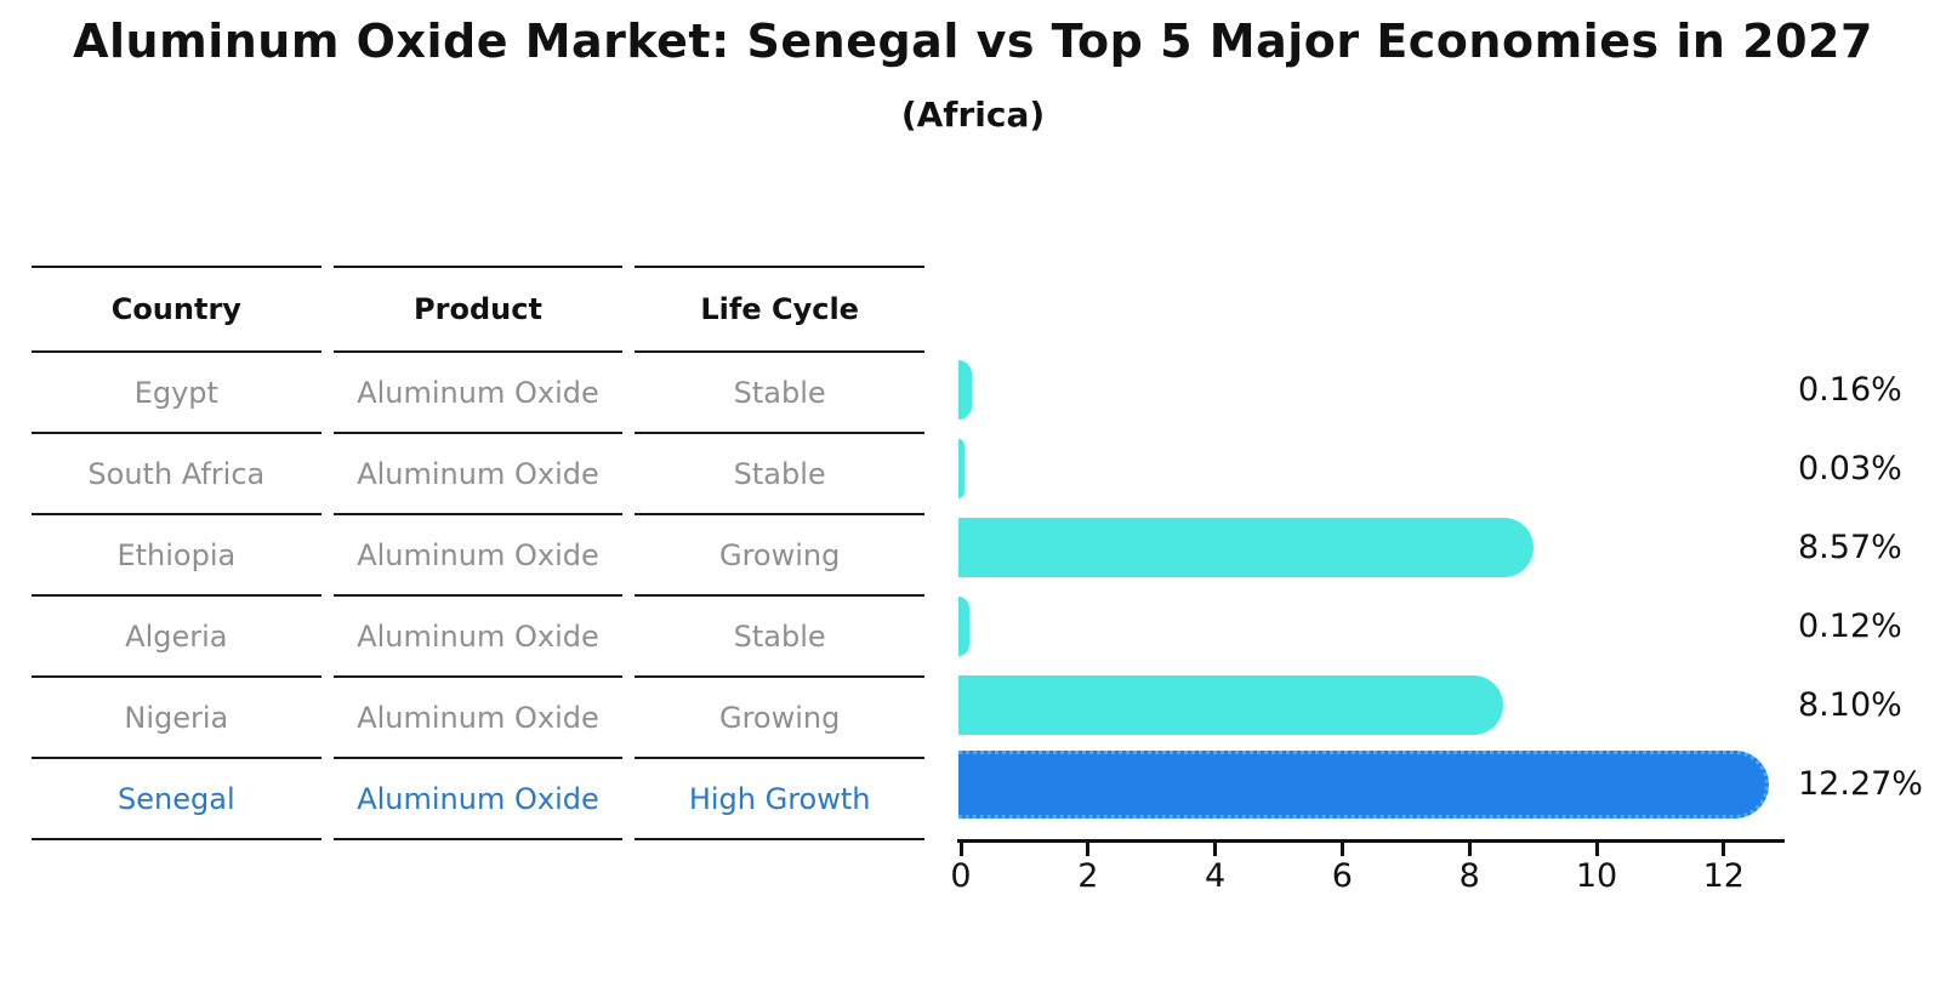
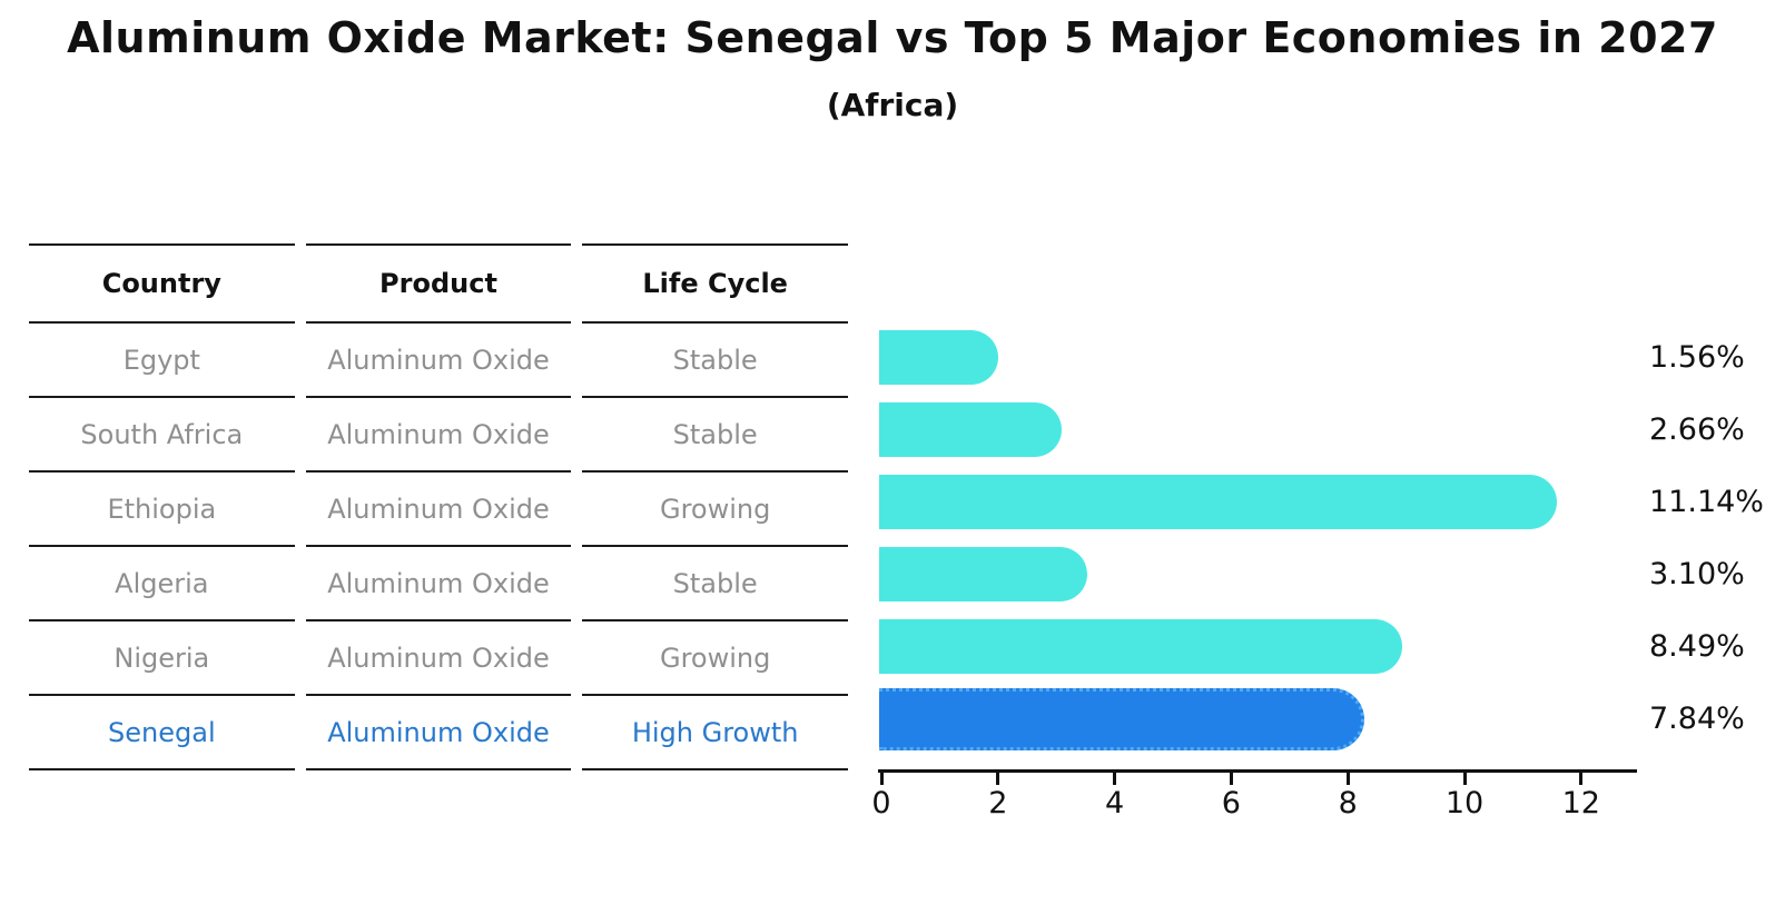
Egypt: 0.16% -> 1.56%
South Africa: 0.03% -> 2.66%
Ethiopia: 8.57% -> 11.14%
Algeria: 0.12% -> 3.10%
Nigeria: 8.10% -> 8.49%
Senegal: 12.27% -> 7.84%
